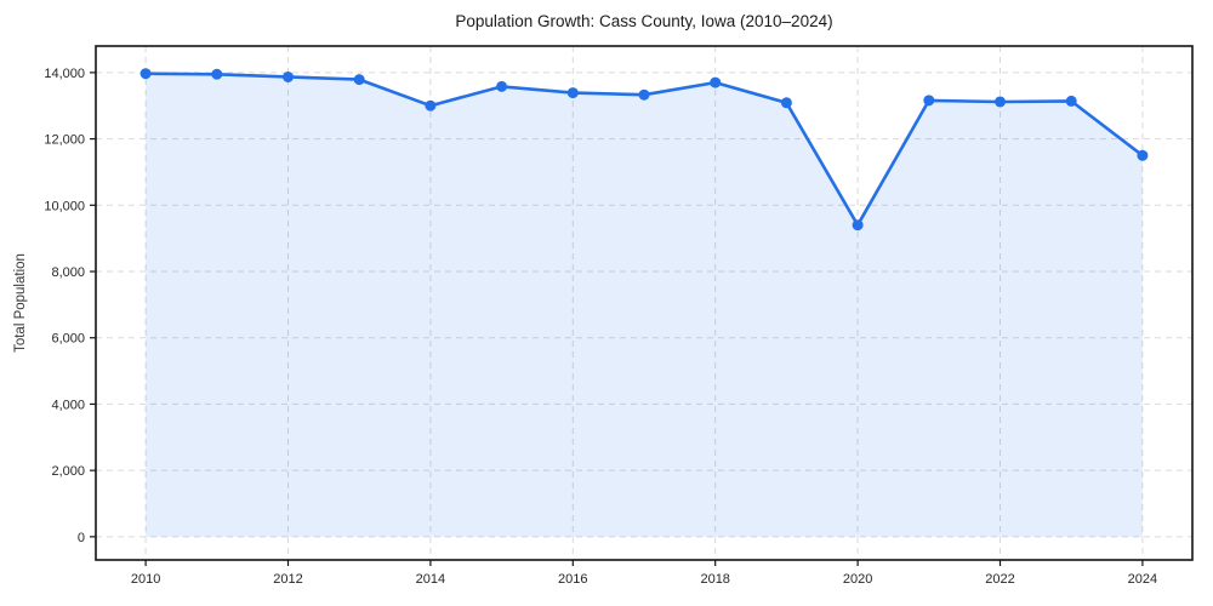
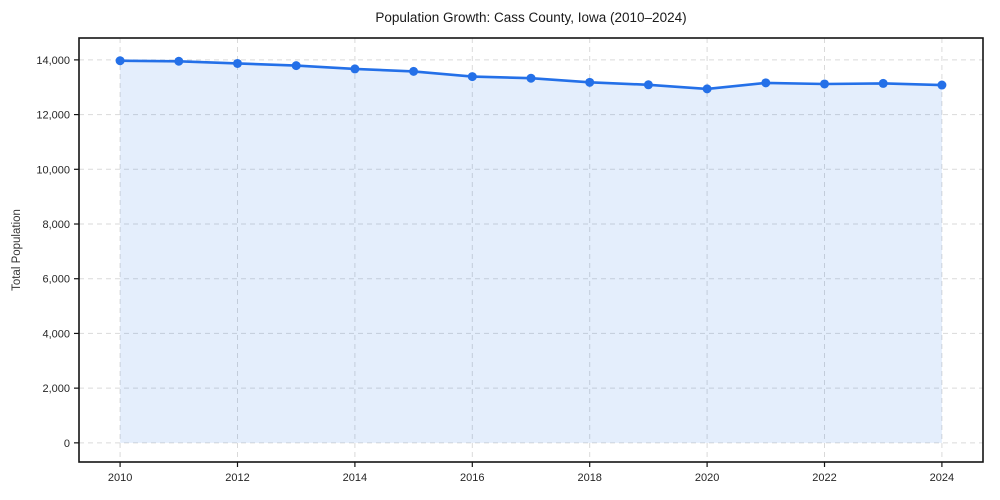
2014: 13000 -> 13700
2018: 13700 -> 13200
2020: 9400 -> 12900
2024: 11500 -> 13100
